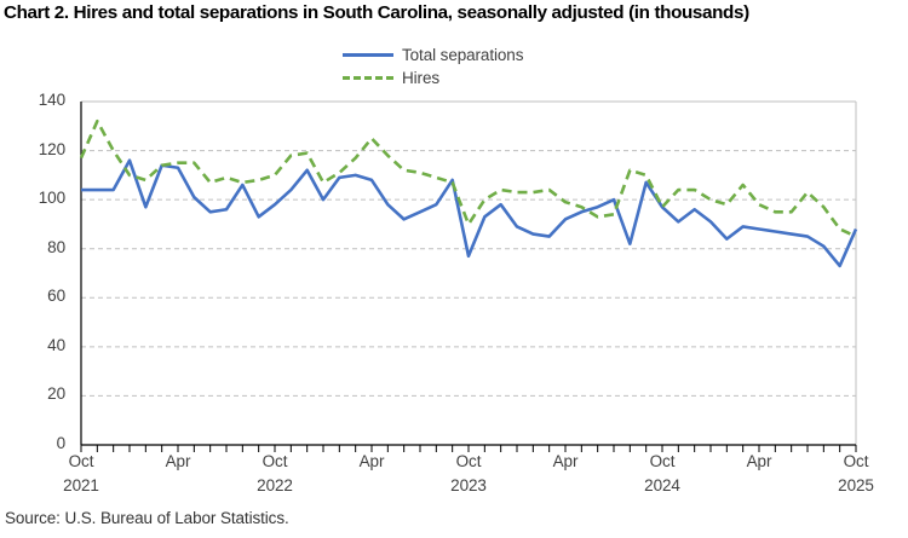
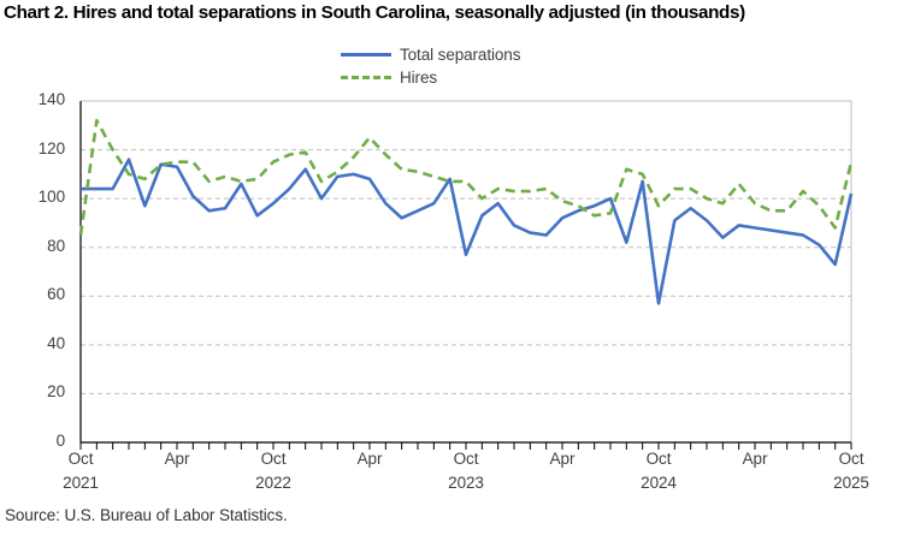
Hires/Oct 2021: 117 -> 85
Hires/Oct 2022: 110 -> 115
Hires/Oct 2023: 90 -> 107
Total separations/Oct 2024: 97 -> 57
Total separations/Oct 2025: 88 -> 102
Hires/Oct 2025: 85 -> 115
